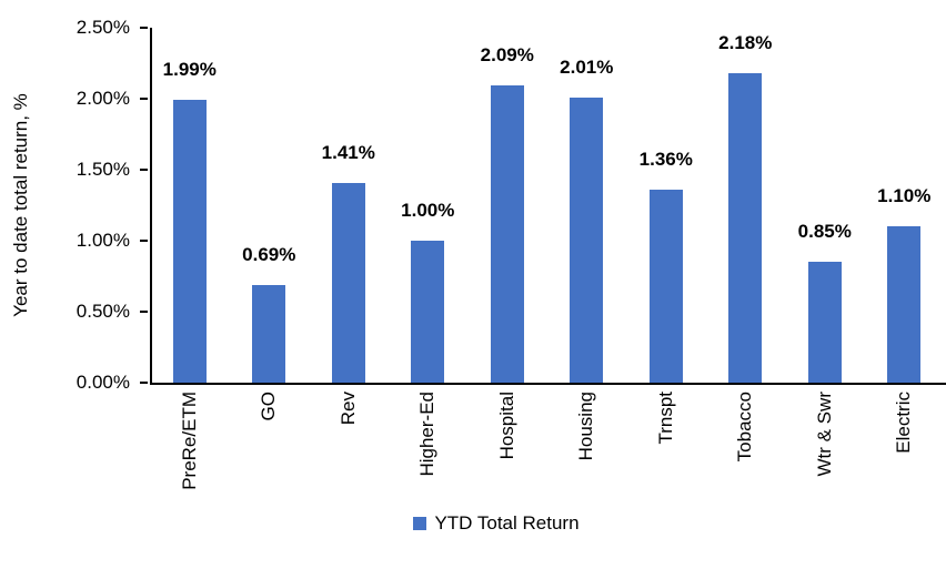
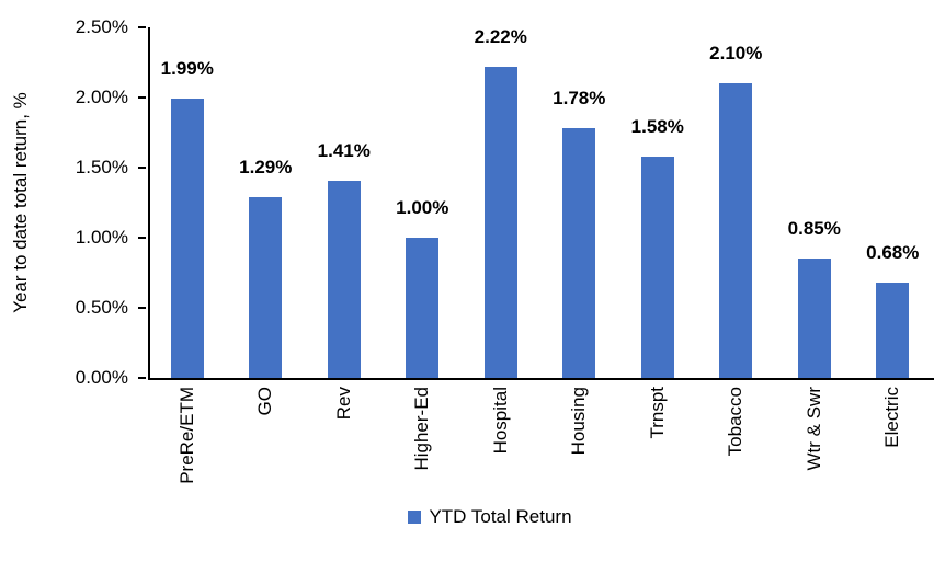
GO: 0.69% -> 1.29%
Hospital: 2.09% -> 2.22%
Housing: 2.01% -> 1.78%
Trnspt: 1.36% -> 1.58%
Tobacco: 2.18% -> 2.10%
Electric: 1.10% -> 0.68%
